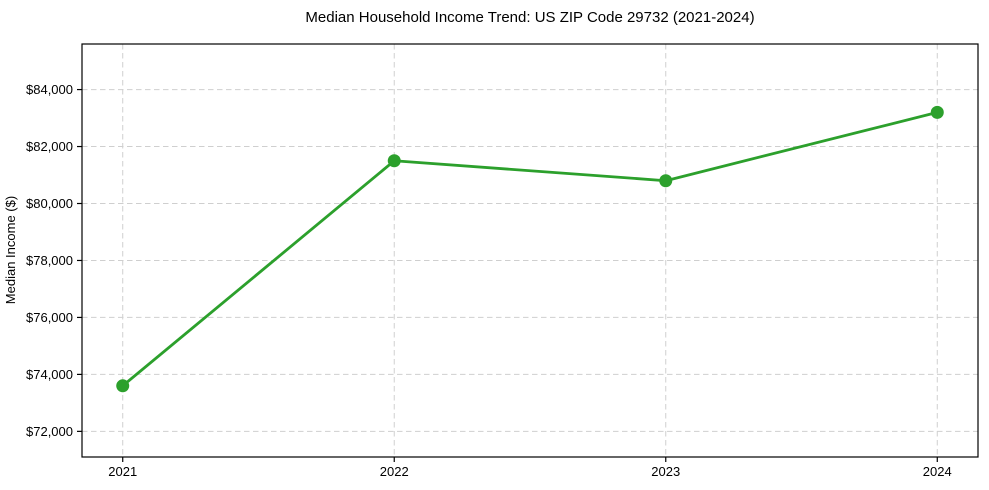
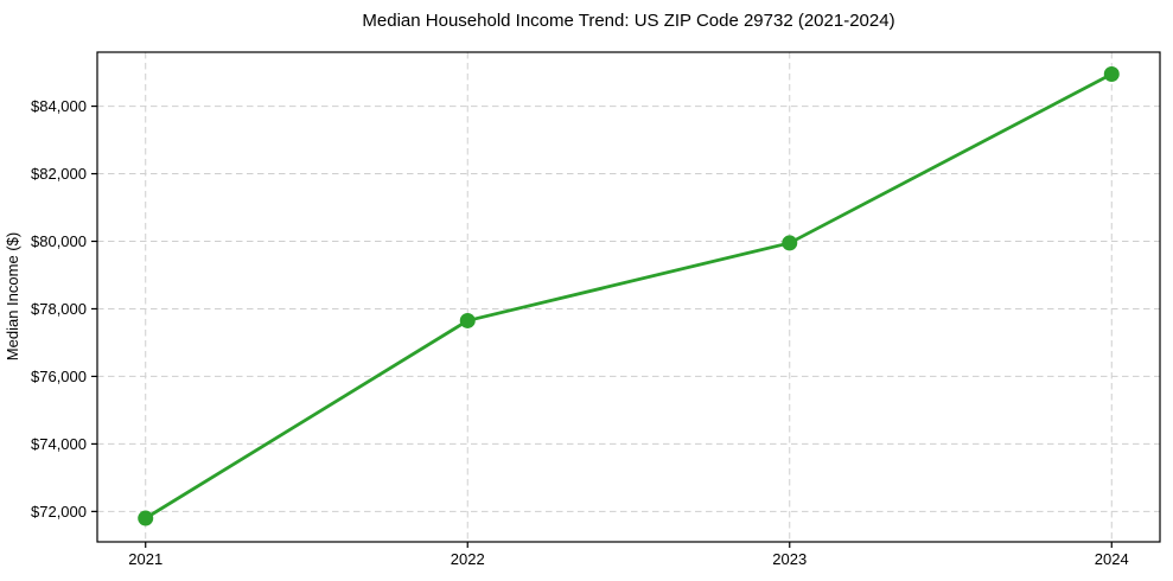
2021: $73600 -> $71800
2022: $81500 -> $77600
2023: $80800 -> $80000
2024: $83200 -> $85000
